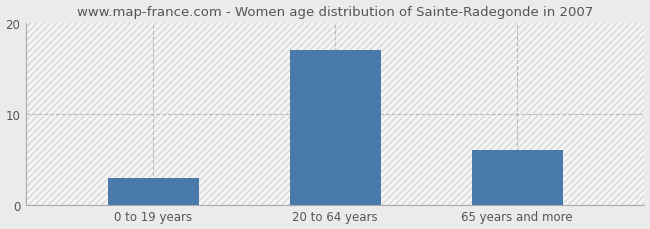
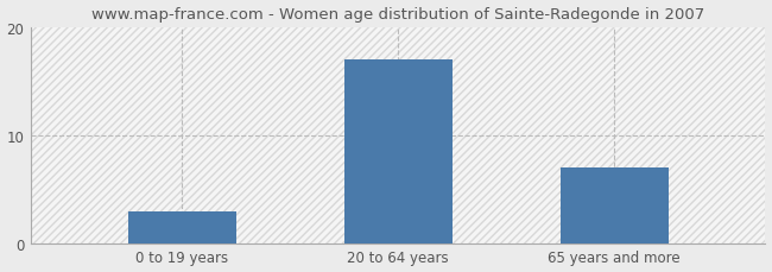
65 years and more: 6 -> 7
